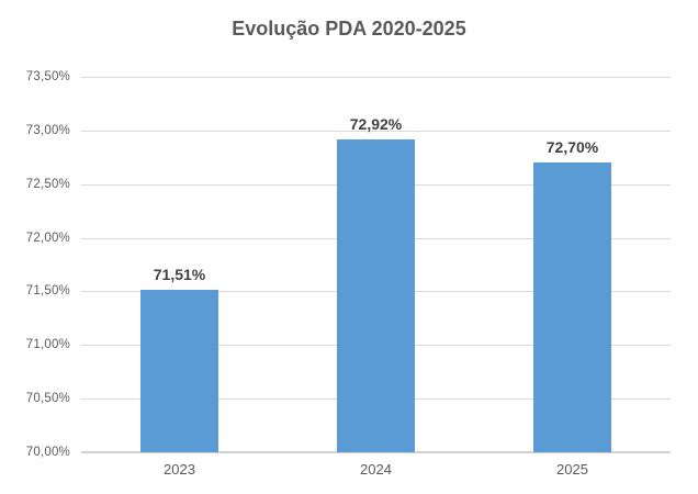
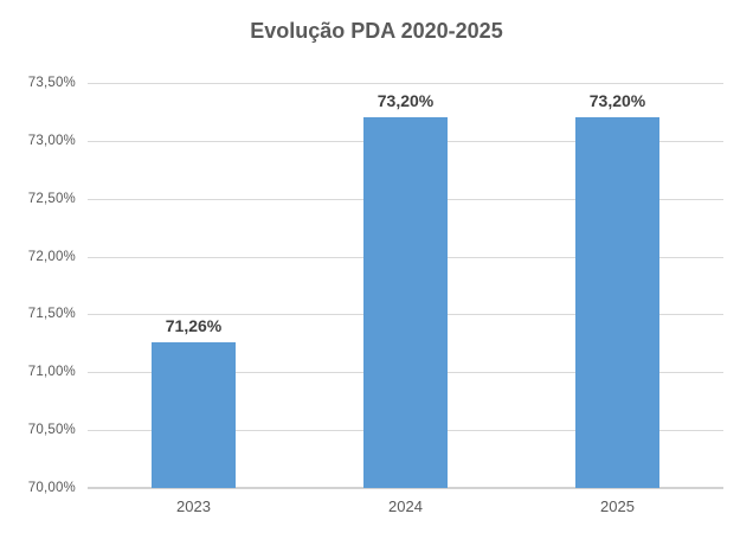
2023: 71,51% -> 71,26%
2024: 72,92% -> 73,20%
2025: 72,70% -> 73,20%
